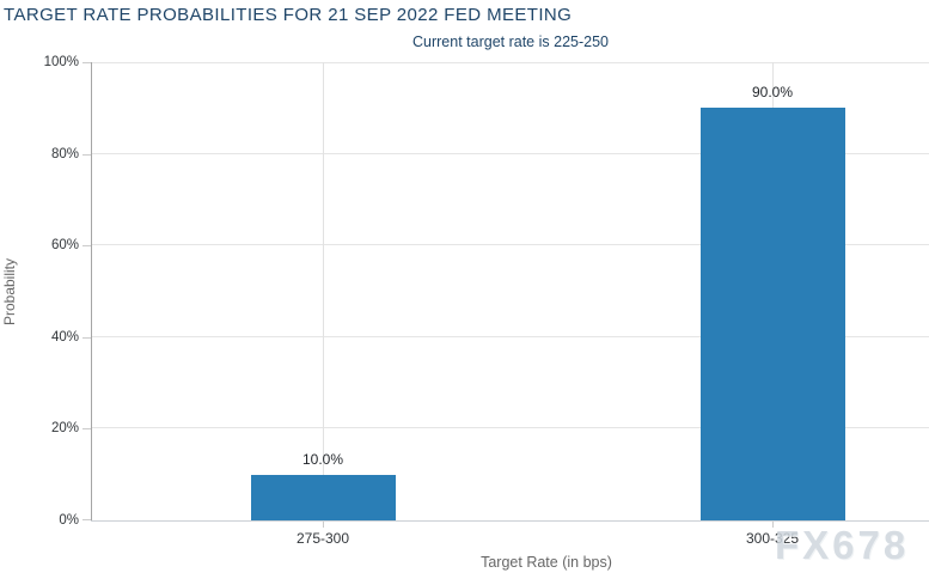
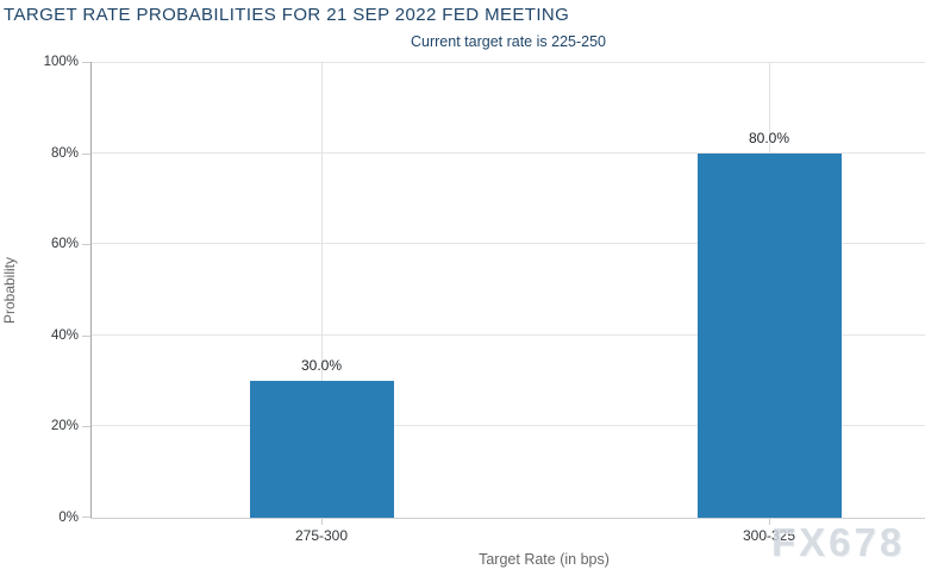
275-300: 10.0% -> 30.0%
300-325: 90.0% -> 80.0%
